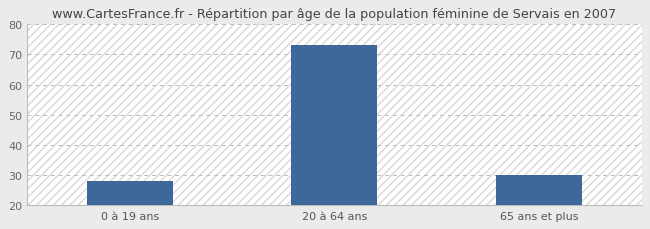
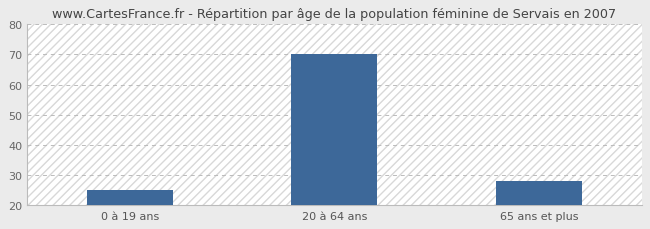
0 à 19 ans: 28 -> 25
20 à 64 ans: 73 -> 70
65 ans et plus: 30 -> 28
